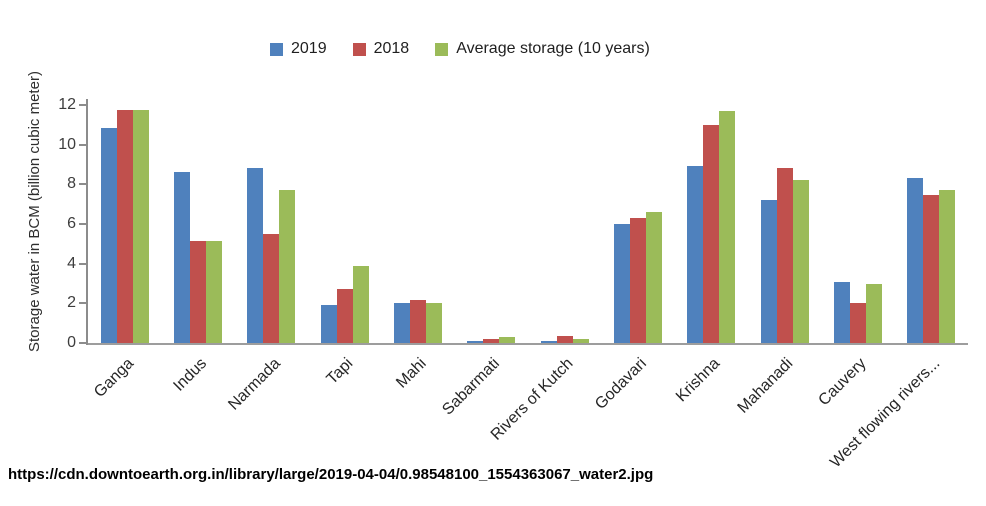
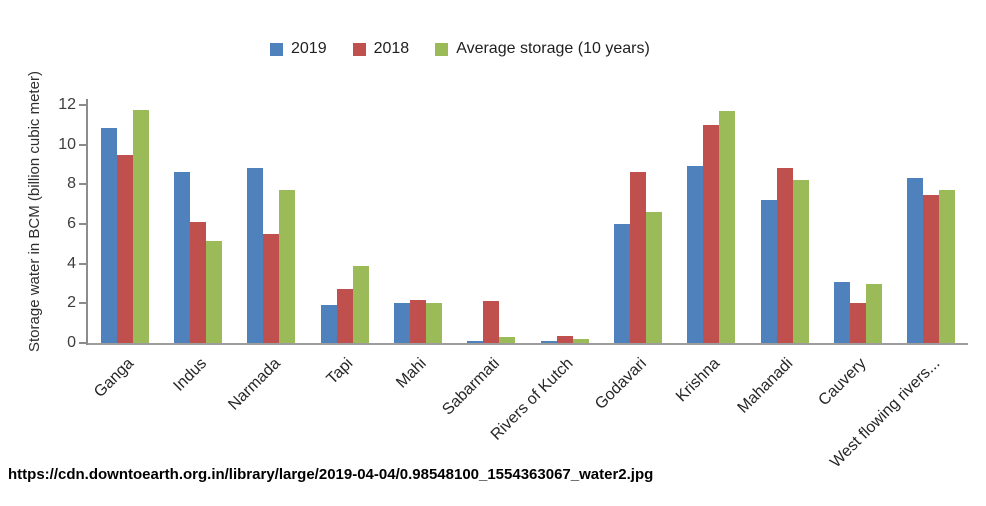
2018/Ganga: 11.8 -> 9.5
2018/Indus: 5.2 -> 6.1
2018/Sabarmati: 0.2 -> 2.1
2018/Godavari: 6.3 -> 8.6
